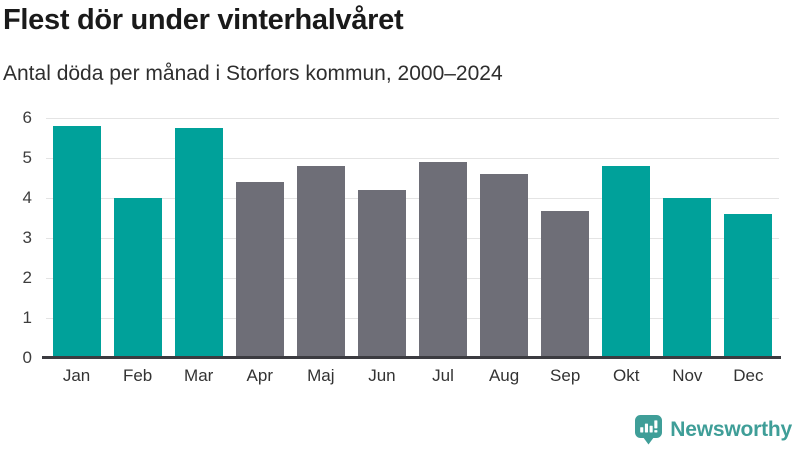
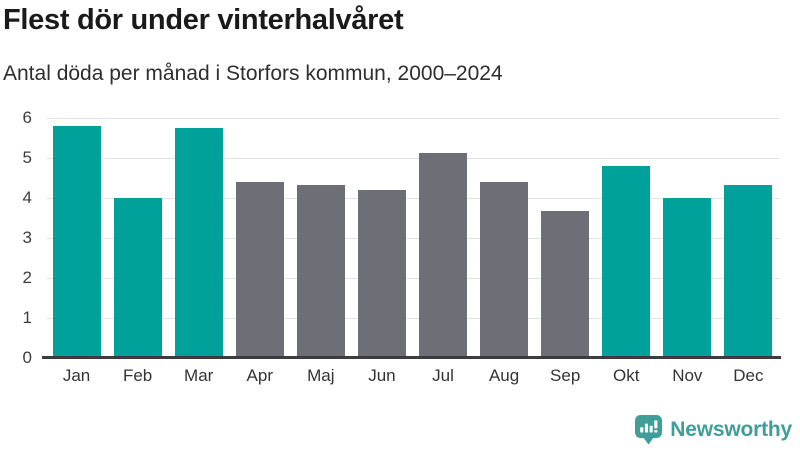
Maj: 4.8 -> 4.3
Jul: 4.9 -> 5.1
Aug: 4.6 -> 4.4
Dec: 3.6 -> 4.3
